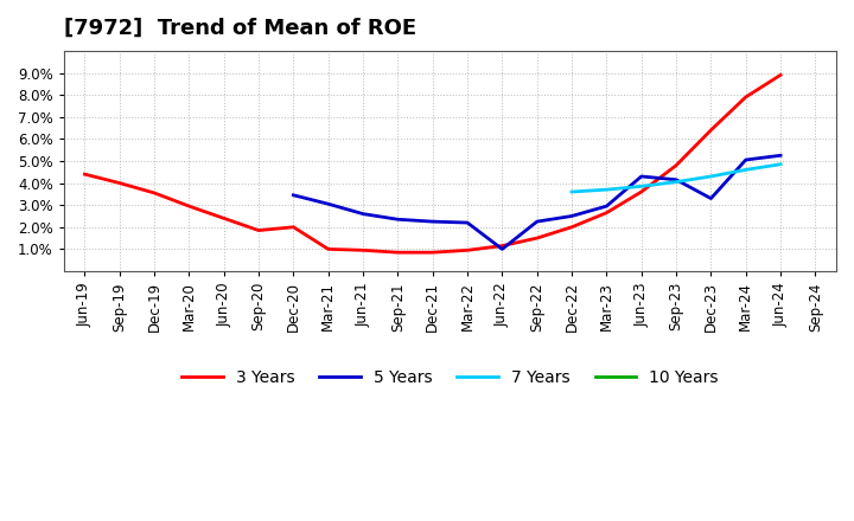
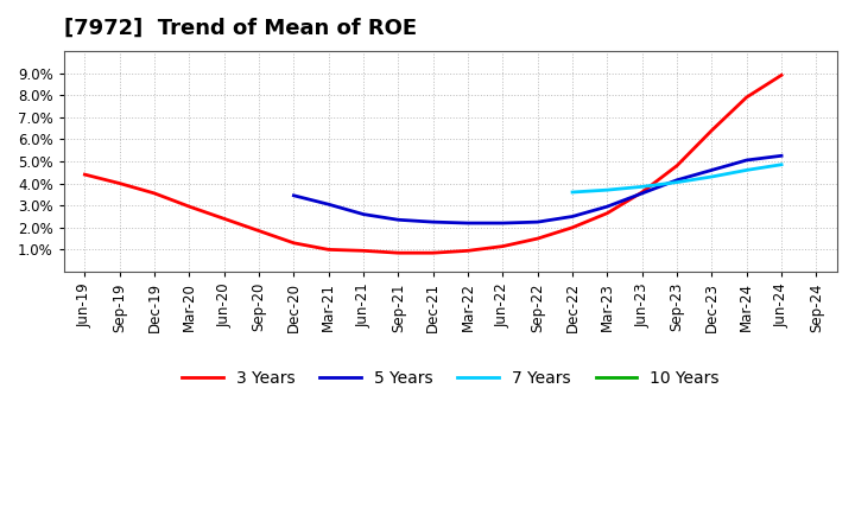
3 Years/Dec-20: 2.0% -> 1.3%
5 Years/Jun-22: 1.0% -> 2.2%
5 Years/Jun-23: 4.3% -> 3.5%
5 Years/Dec-23: 3.3% -> 4.6%
